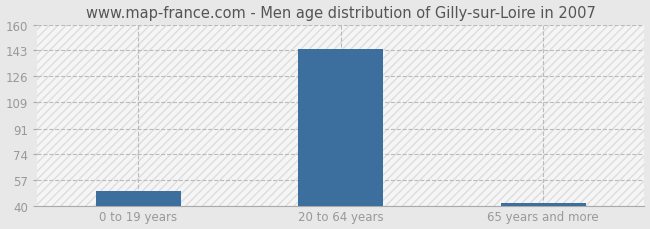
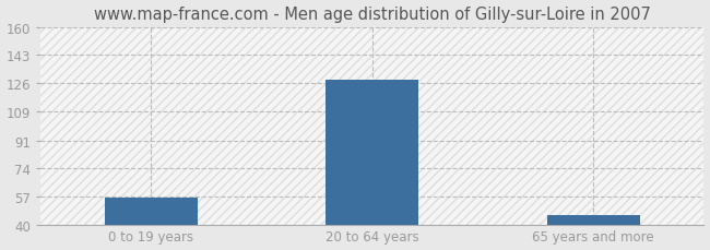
0 to 19 years: 50 -> 56
20 to 64 years: 144 -> 128
65 years and more: 42 -> 46
